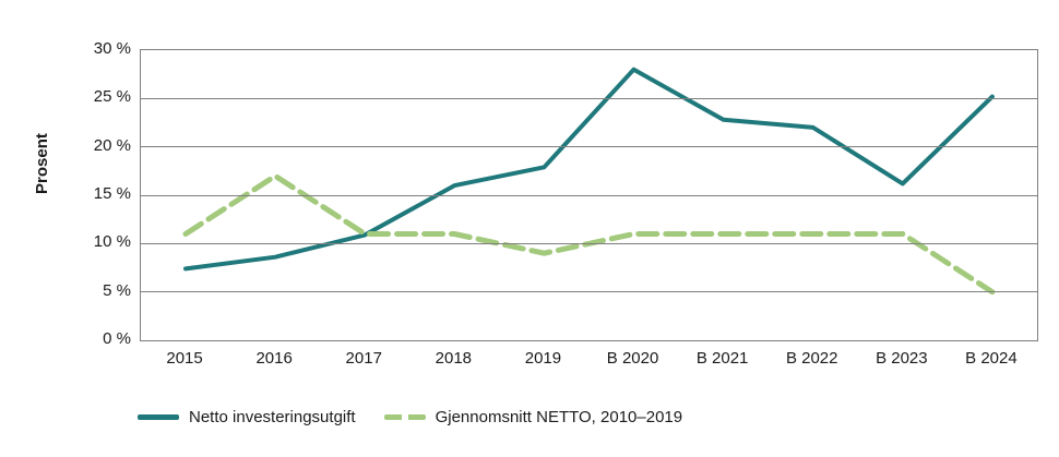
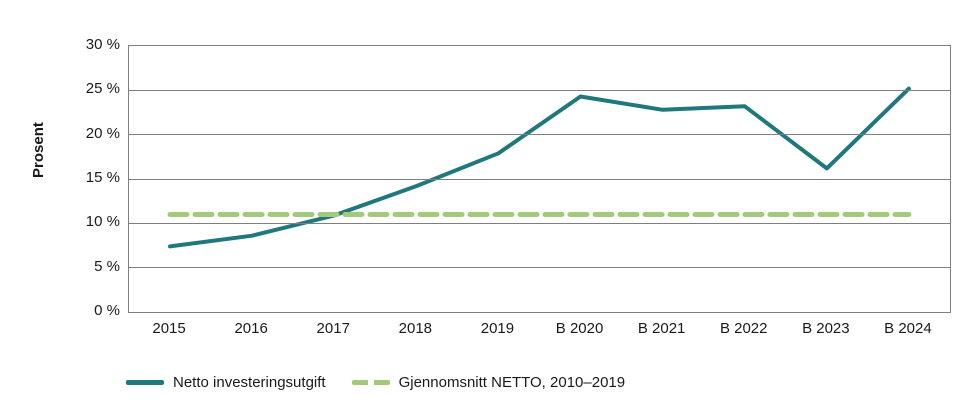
Gjennomsnitt NETTO, 2010–2019/2016: 17% -> 11%
Netto investeringsutgift/2018: 16% -> 14%
Gjennomsnitt NETTO, 2010–2019/2019: 9% -> 11%
Netto investeringsutgift/B 2020: 28% -> 24%
Netto investeringsutgift/B 2022: 22% -> 23%
Gjennomsnitt NETTO, 2010–2019/B 2024: 5% -> 11%
